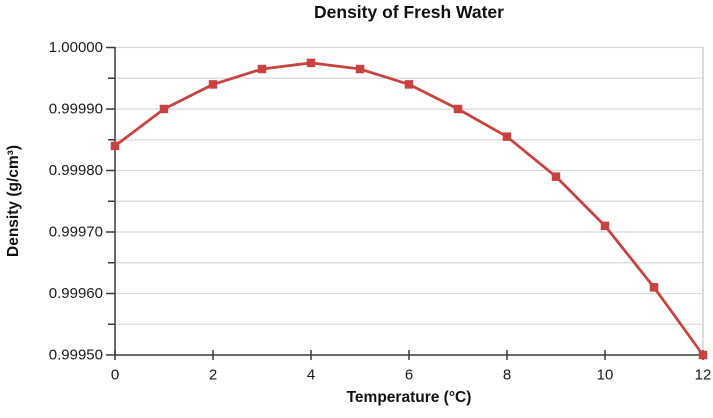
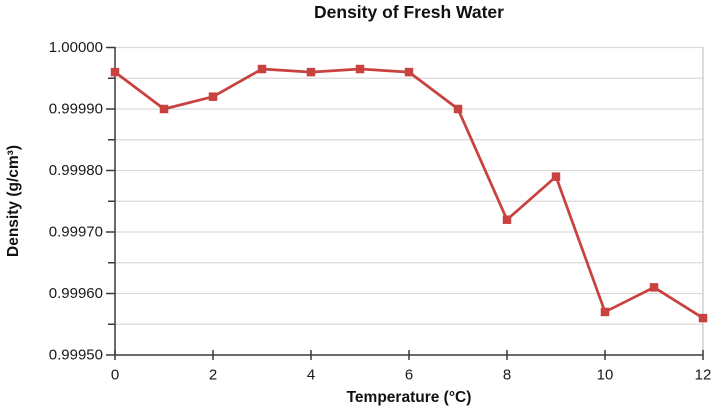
0: 0.99984 -> 0.99996
2: 0.99994 -> 0.99992
4: 0.99997 -> 0.99996
6: 0.99994 -> 0.99996
8: 0.99986 -> 0.99972
10: 0.99971 -> 0.99957
12: 0.99950 -> 0.99956
